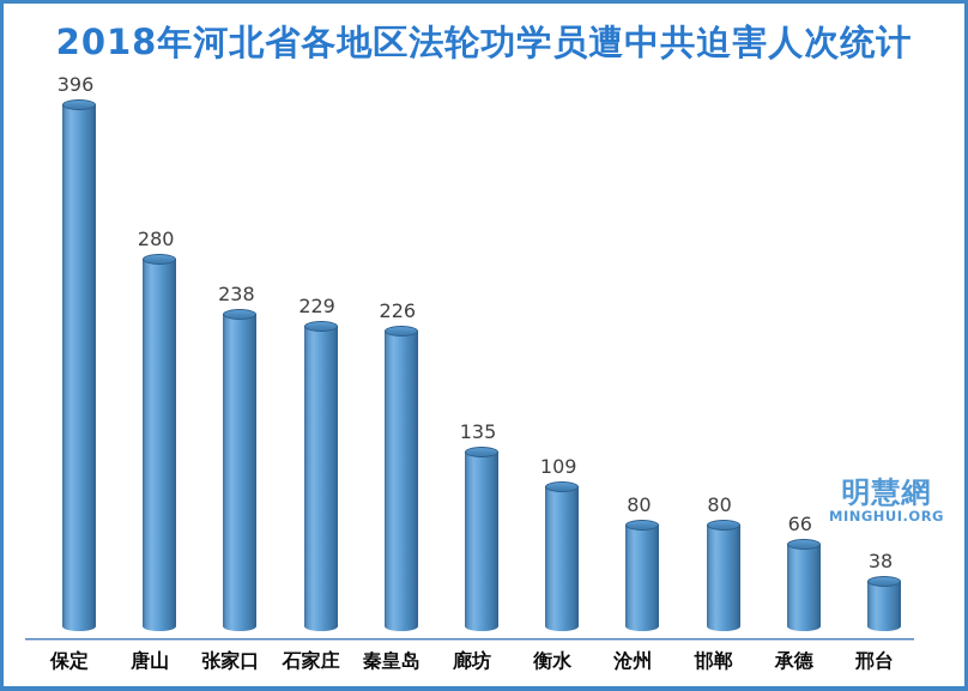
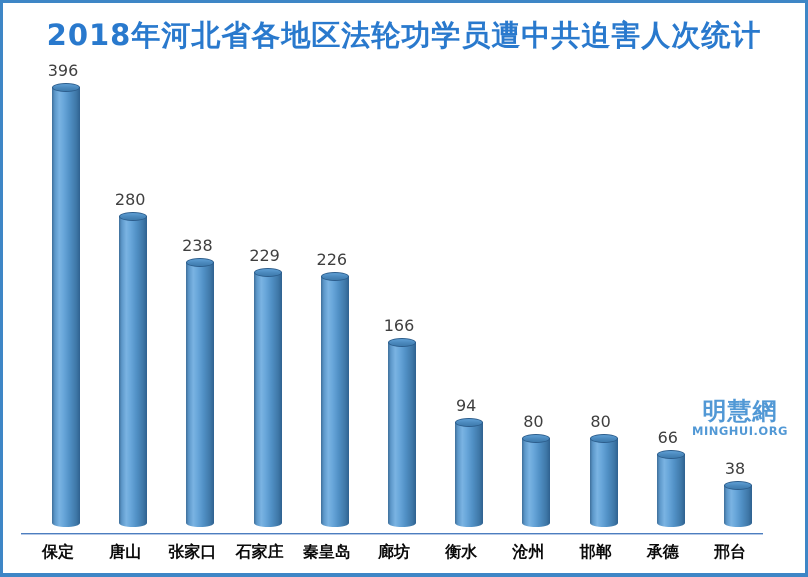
廊坊: 135 -> 166
衡水: 109 -> 94
